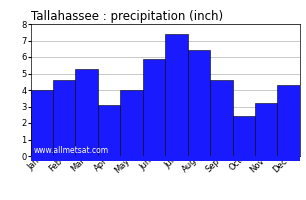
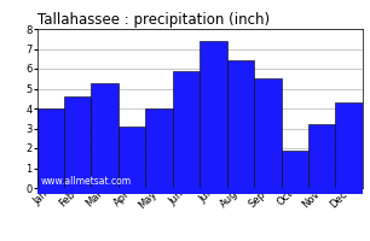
Sep: 4.6 -> 5.5
Oct: 2.4 -> 1.9
